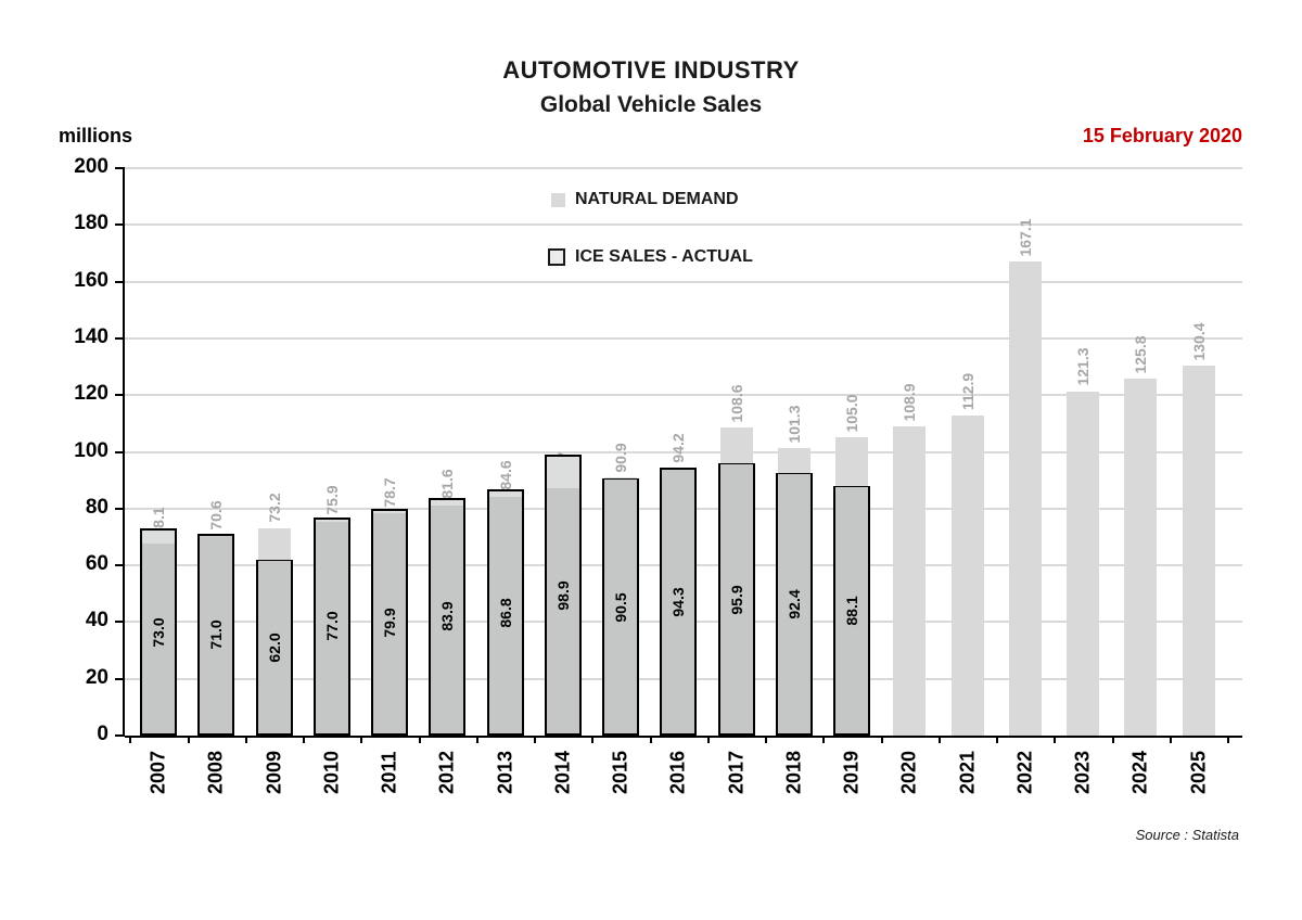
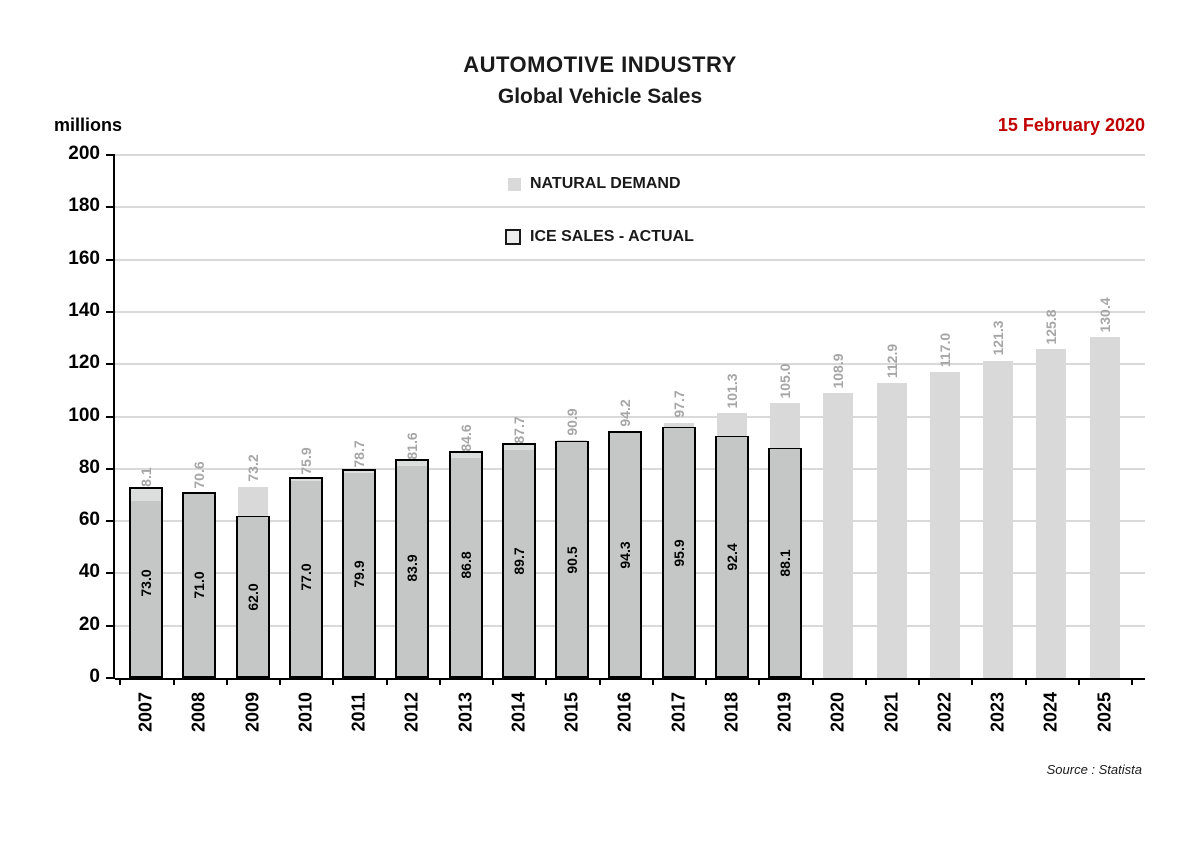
ICE SALES - ACTUAL/2014: 98.9 -> 89.7
NATURAL DEMAND/2017: 108.6 -> 97.7
NATURAL DEMAND/2022: 167.1 -> 117.0
